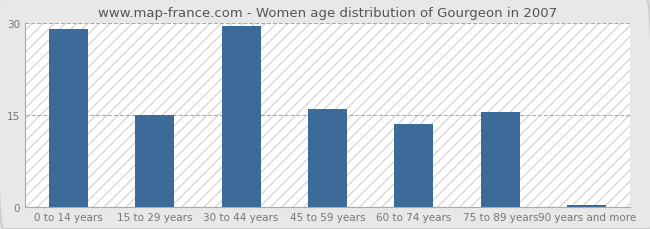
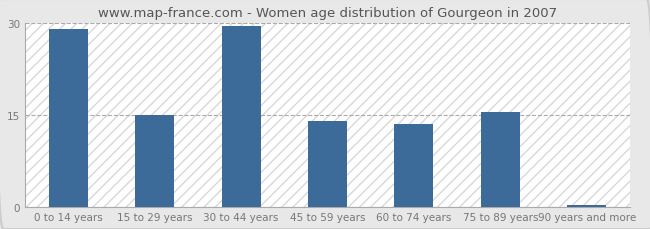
45 to 59 years: 16.0 -> 14.0
